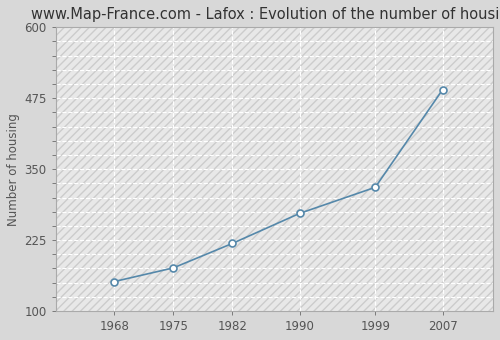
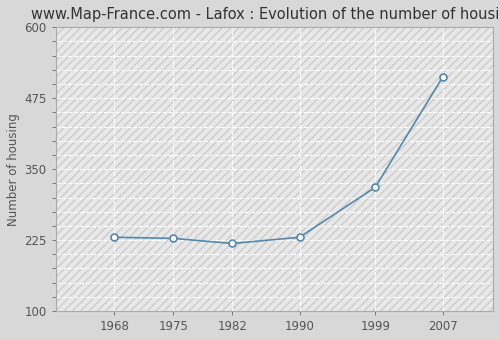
1968: 152 -> 230
1975: 176 -> 228
1990: 272 -> 230
2007: 490 -> 512
